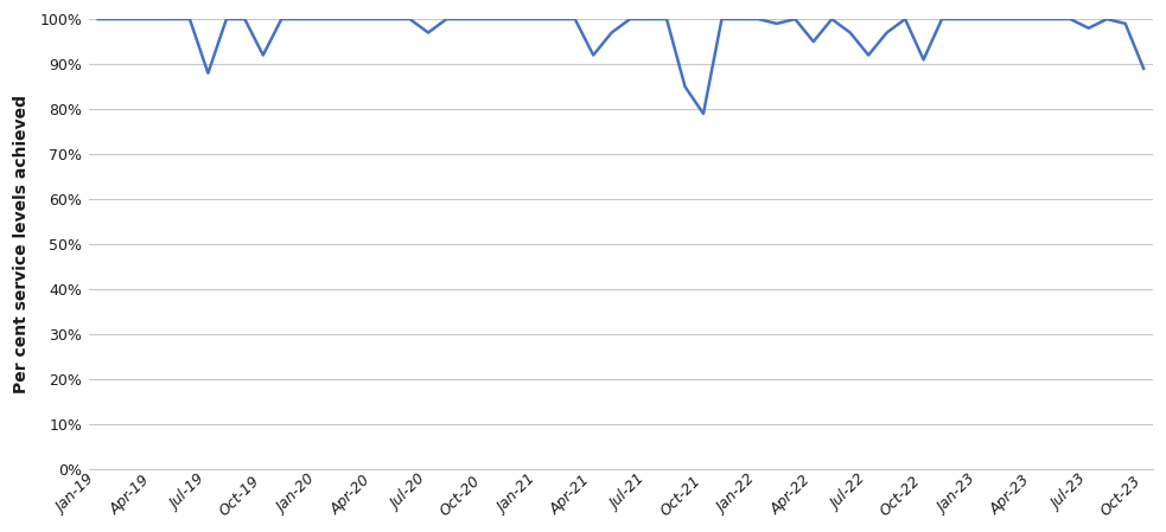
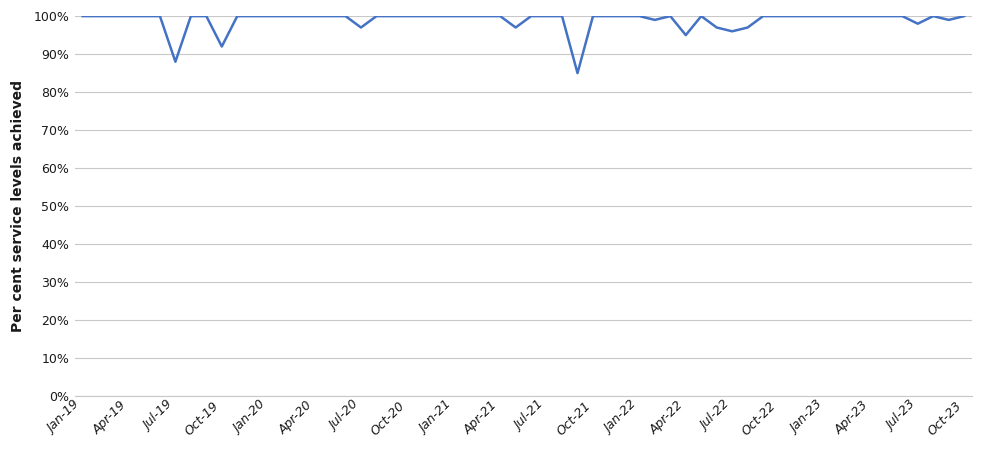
Apr-21: 92% -> 100%
Oct-21: 79% -> 100%
Jul-22: 92% -> 96%
Oct-22: 91% -> 100%
Oct-23: 89% -> 100%
